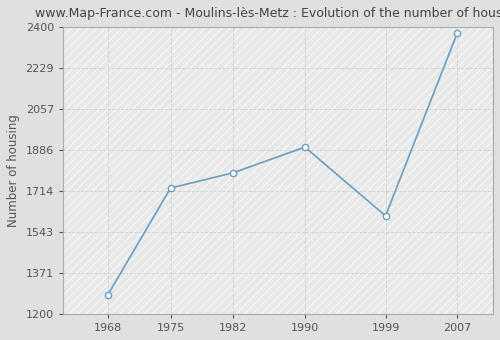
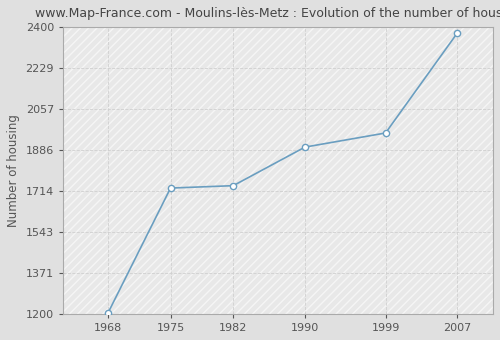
1968: 1280 -> 1203
1982: 1790 -> 1736
1999: 1610 -> 1956
